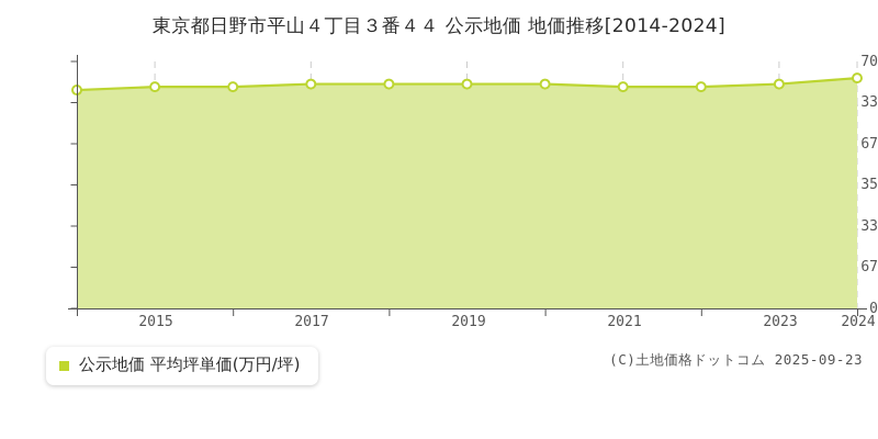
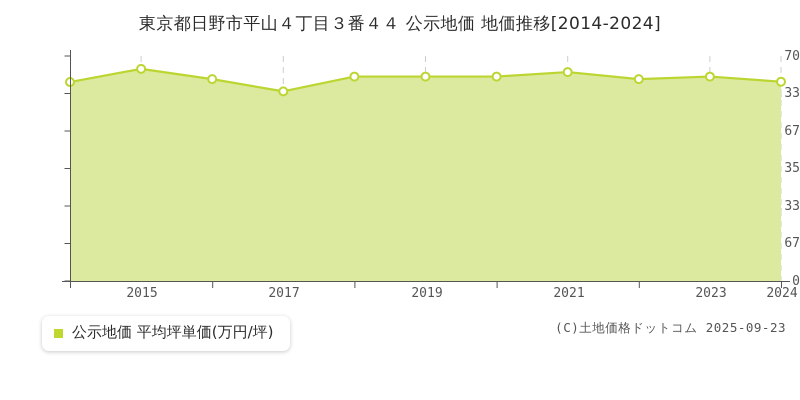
2015: 63 -> 66
2017: 64 -> 59
2021: 63 -> 65
2024: 65 -> 62
